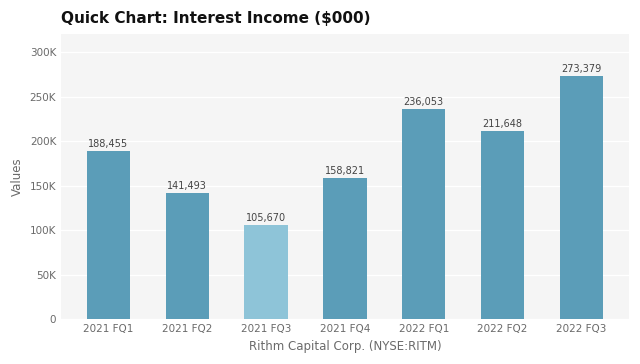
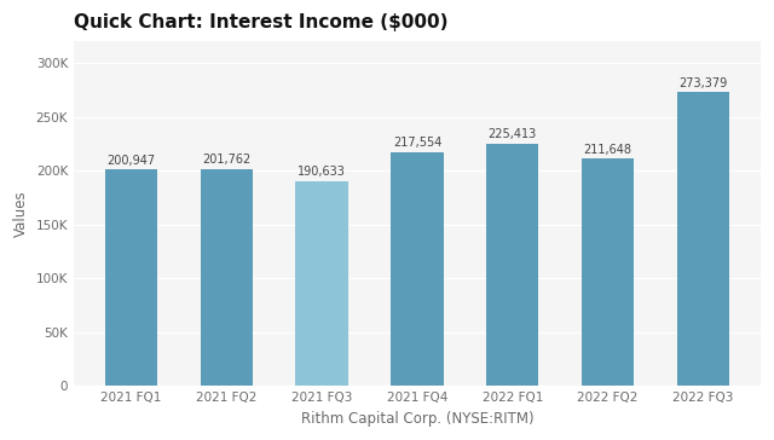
2021 FQ1: 188,455 -> 200,947
2021 FQ2: 141,493 -> 201,762
2021 FQ3: 105,670 -> 190,633
2021 FQ4: 158,821 -> 217,554
2022 FQ1: 236,053 -> 225,413
